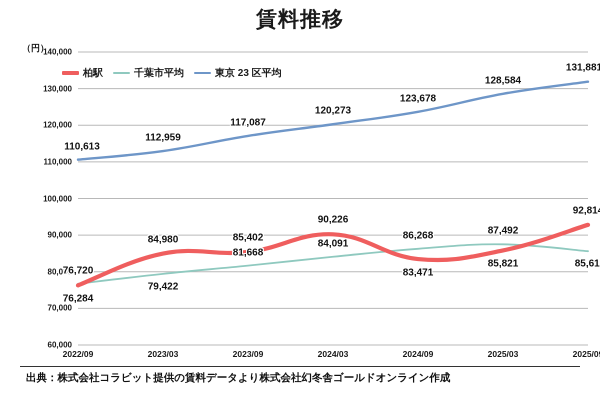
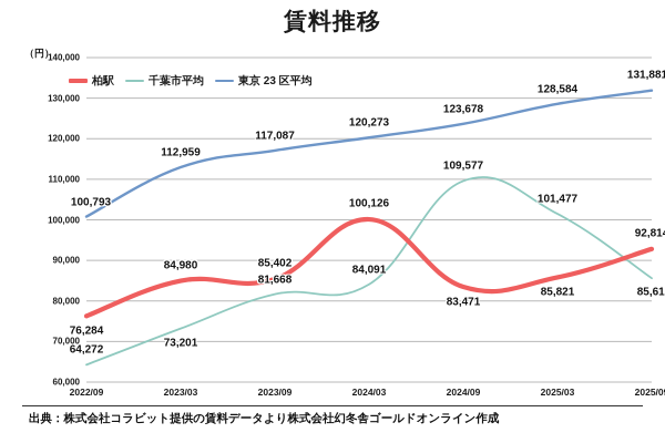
千葉市平均/2022/09: 76,720 -> 64,272
東京 23 区平均/2022/09: 110,613 -> 100,793
千葉市平均/2023/03: 79,422 -> 73,201
柏駅/2024/03: 90,226 -> 100,126
千葉市平均/2024/09: 86,268 -> 109,577
千葉市平均/2025/03: 87,492 -> 101,477
